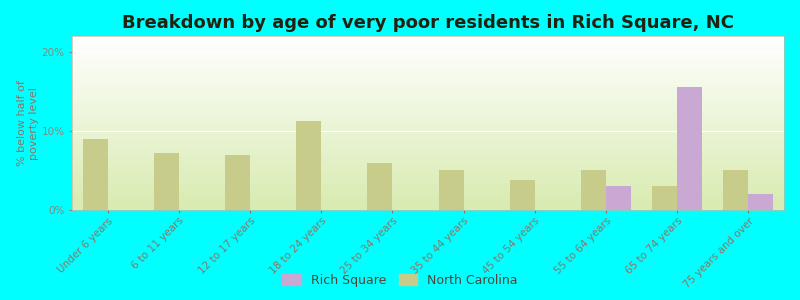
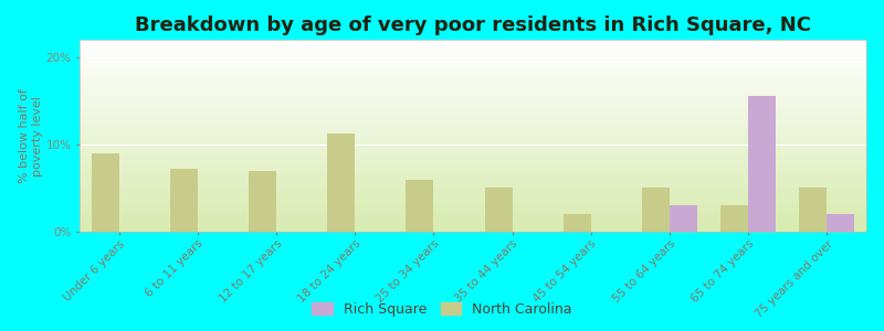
North Carolina/45 to 54 years: 3.8% -> 2.0%
